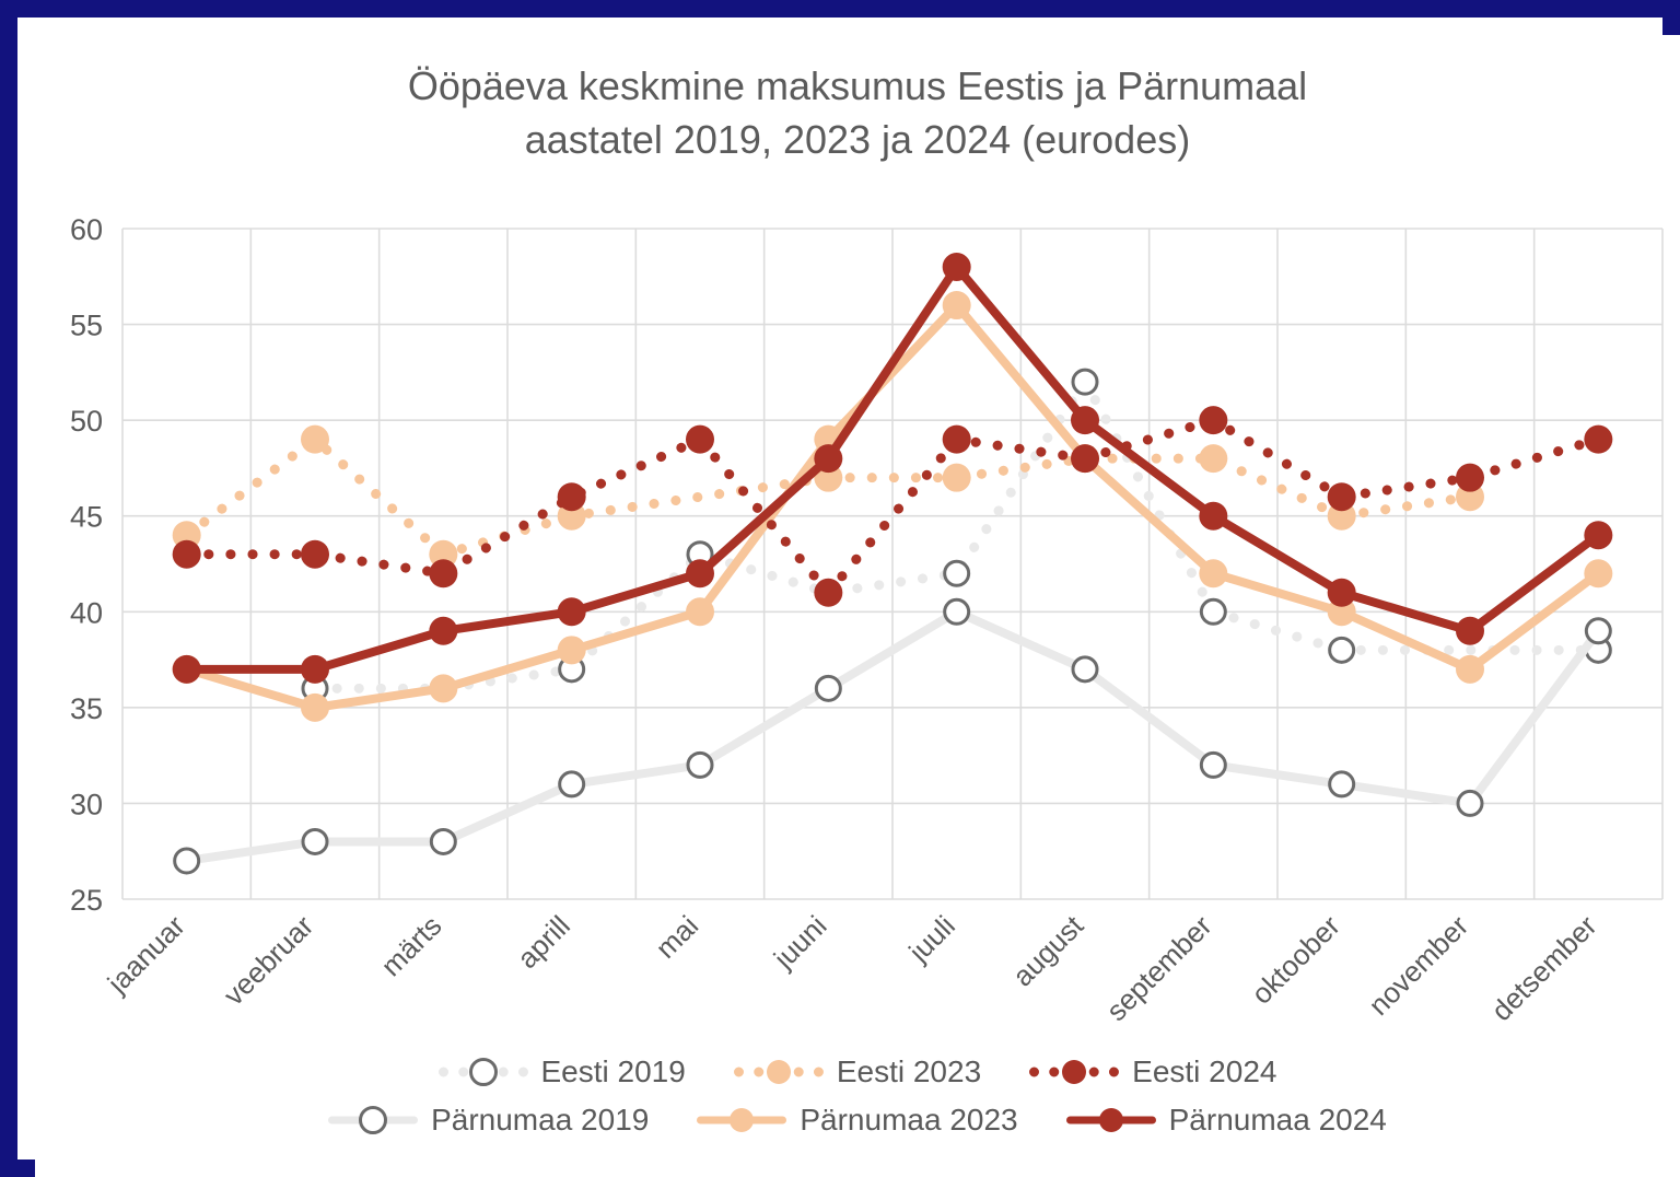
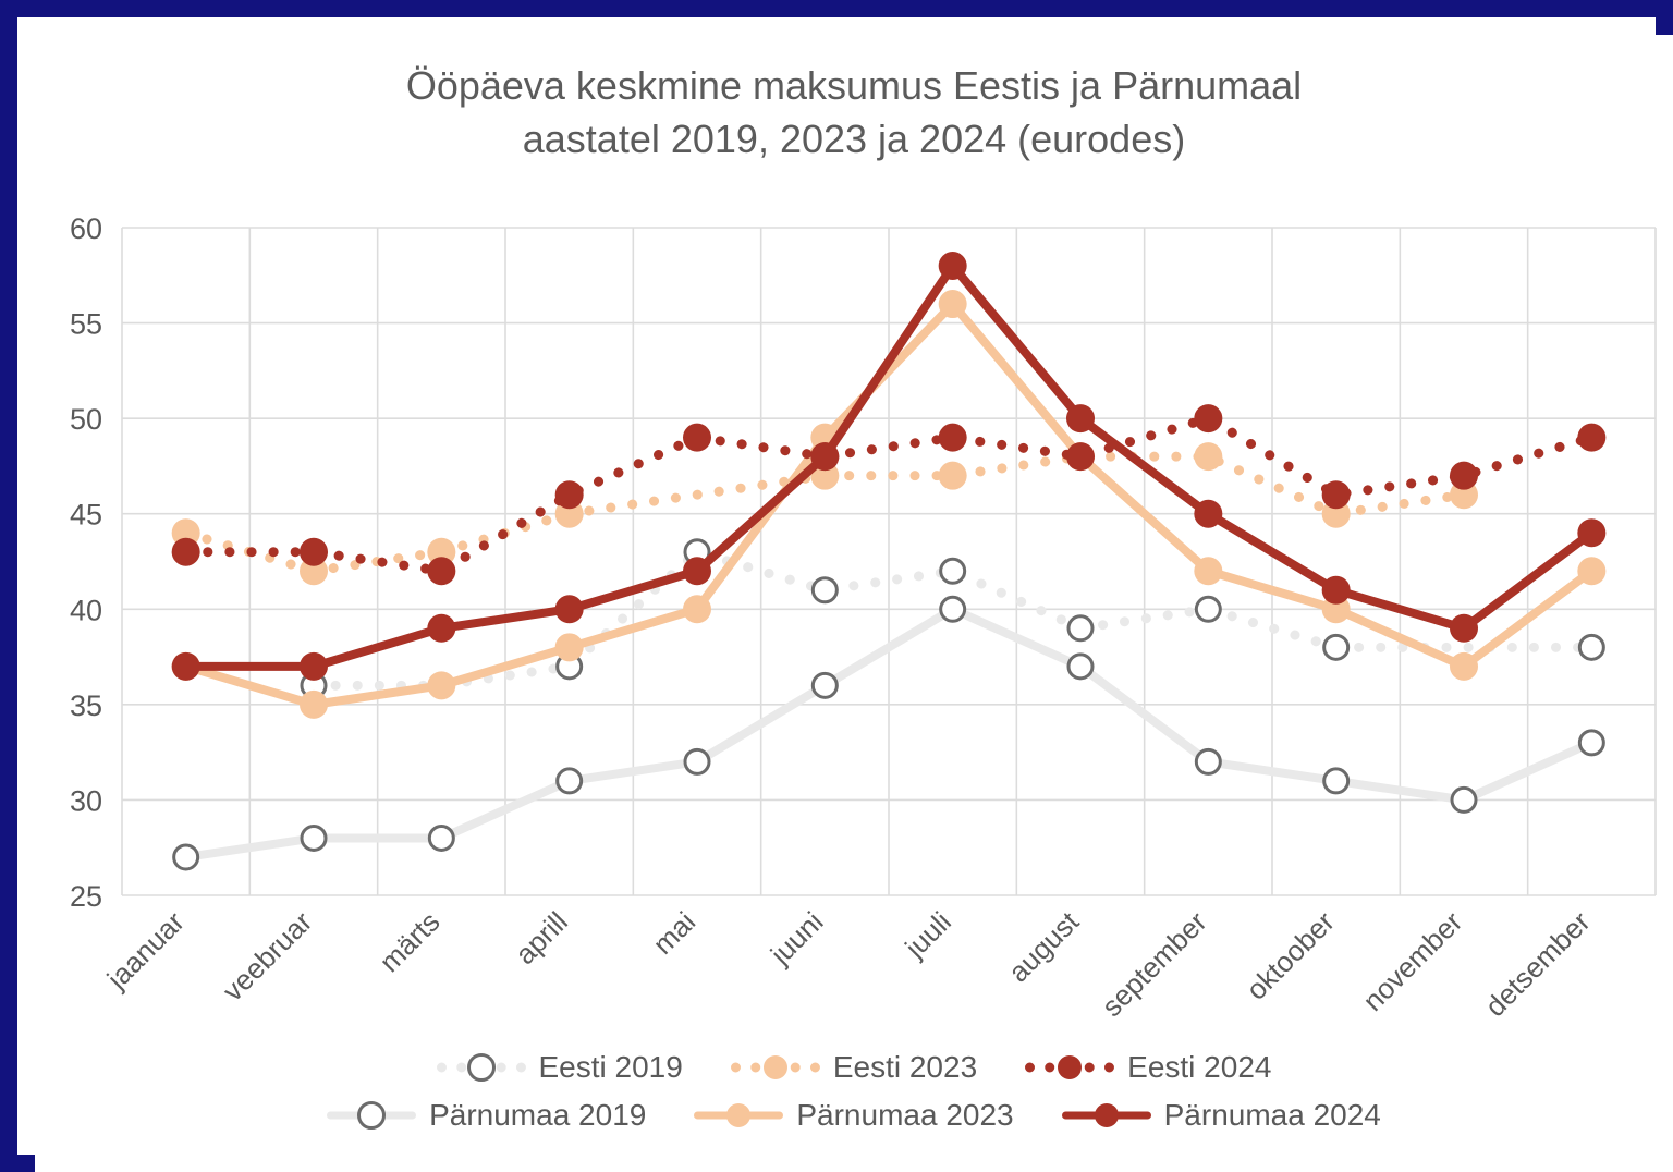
Eesti 2023/veebruar: 49 -> 42
Eesti 2024/juuni: 41 -> 48
Eesti 2019/august: 52 -> 39
Pärnumaa 2019/detsember: 39 -> 33
